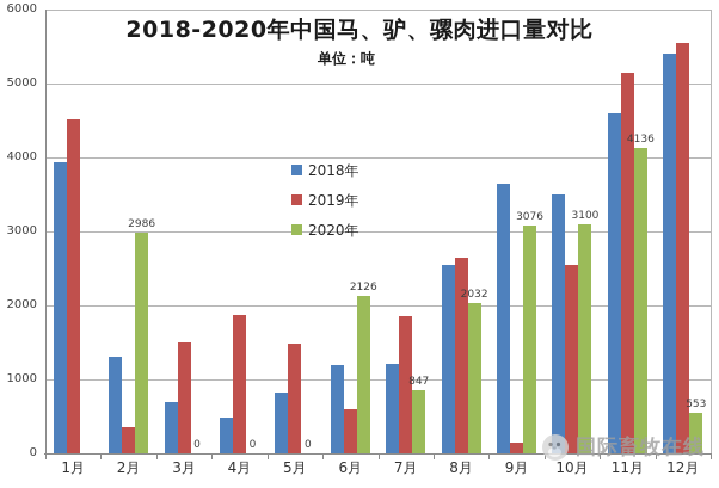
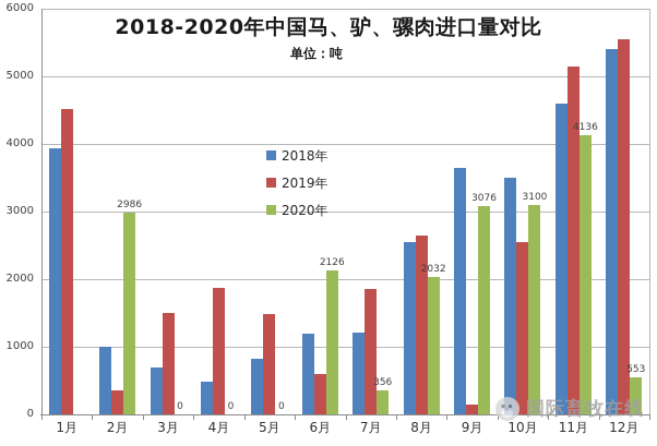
2018年/2月: 1300 -> 1000
2020年/7月: 847 -> 356
